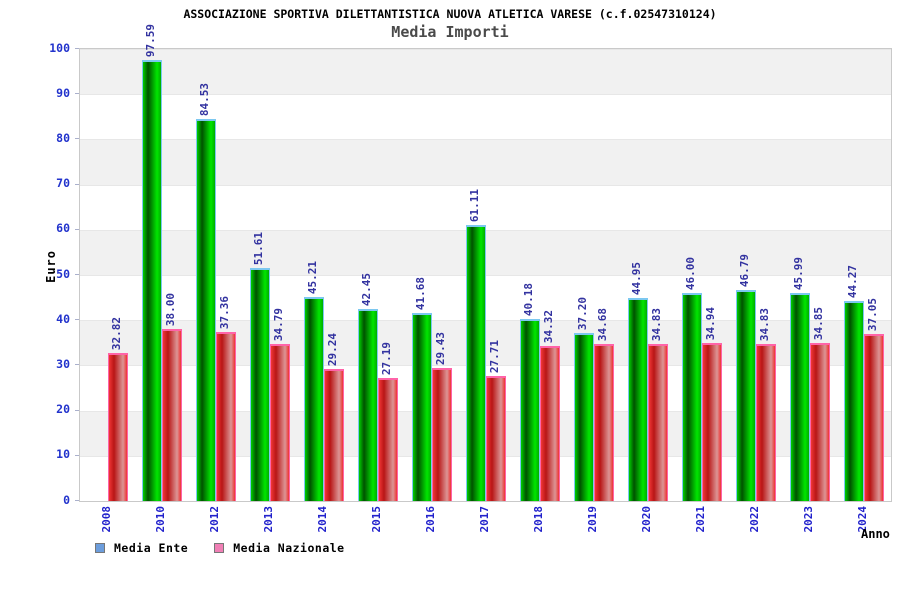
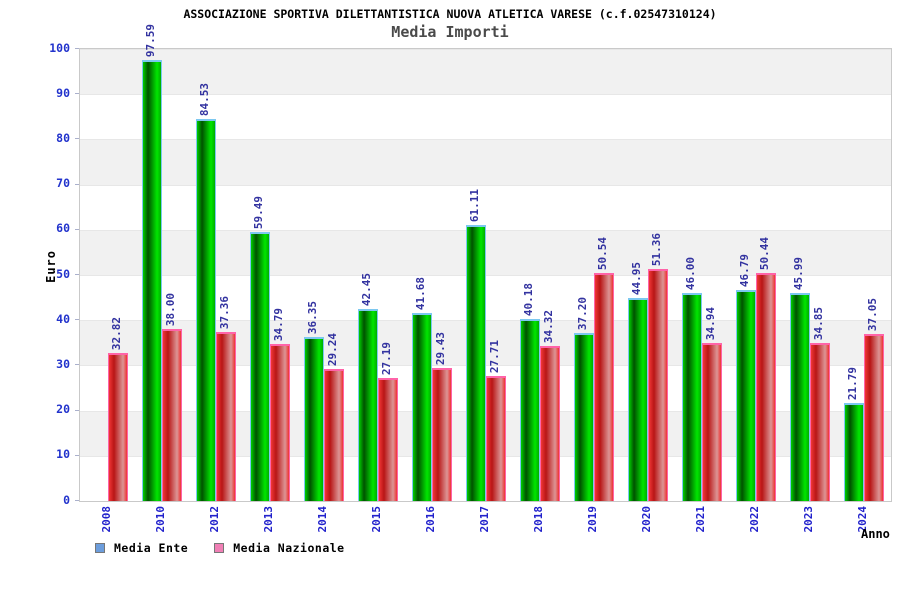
Media Ente/2013: 51.61 -> 59.49
Media Ente/2014: 45.21 -> 36.35
Media Nazionale/2019: 34.68 -> 50.54
Media Nazionale/2020: 34.83 -> 51.36
Media Nazionale/2022: 34.83 -> 50.44
Media Ente/2024: 44.27 -> 21.79
